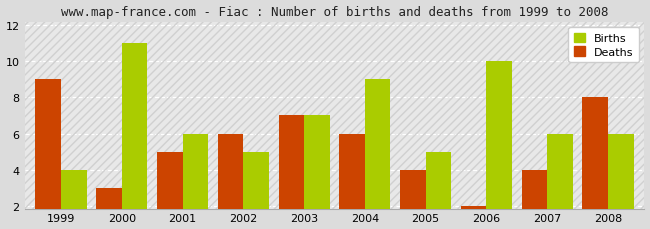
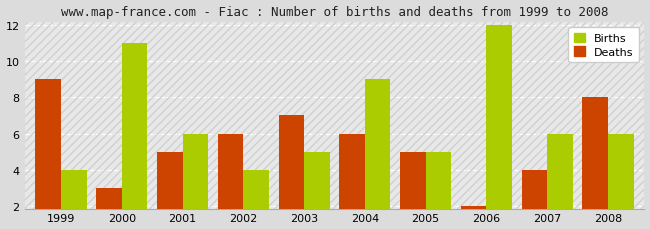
Births/2002: 5 -> 4
Births/2003: 7 -> 5
Deaths/2005: 4 -> 5
Births/2006: 10 -> 12
